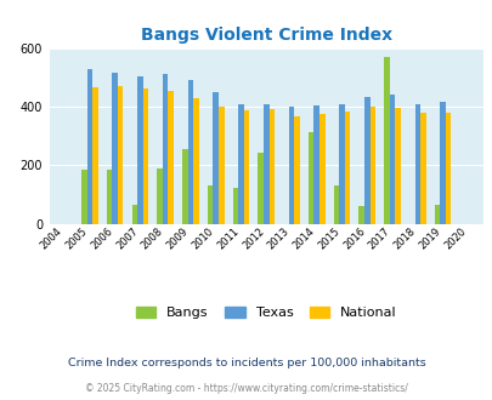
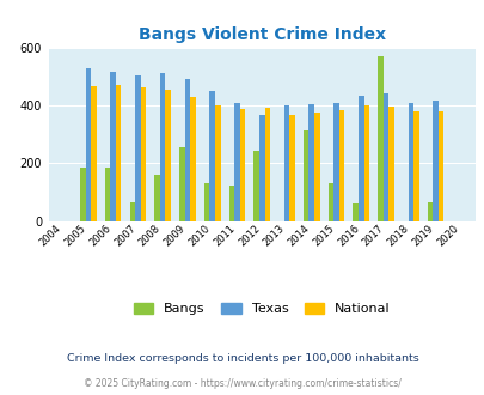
Bangs/2008: 190 -> 160
Texas/2012: 408 -> 365
